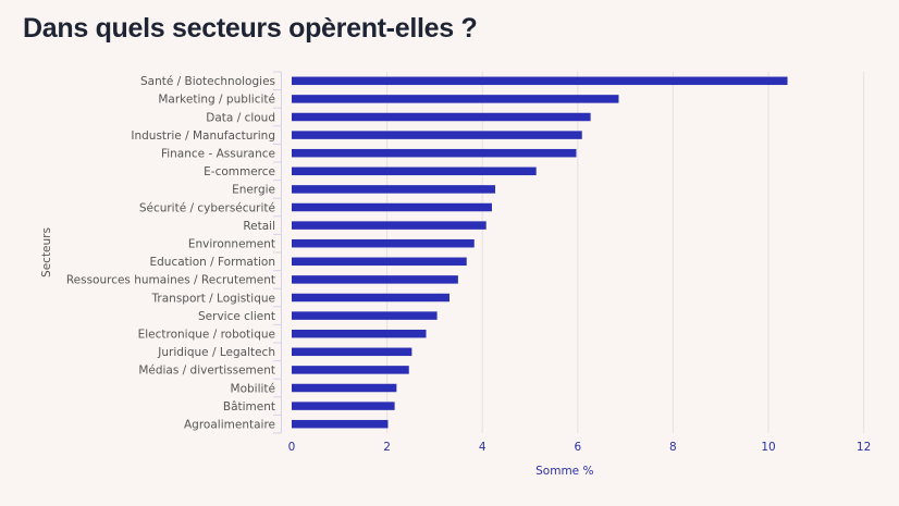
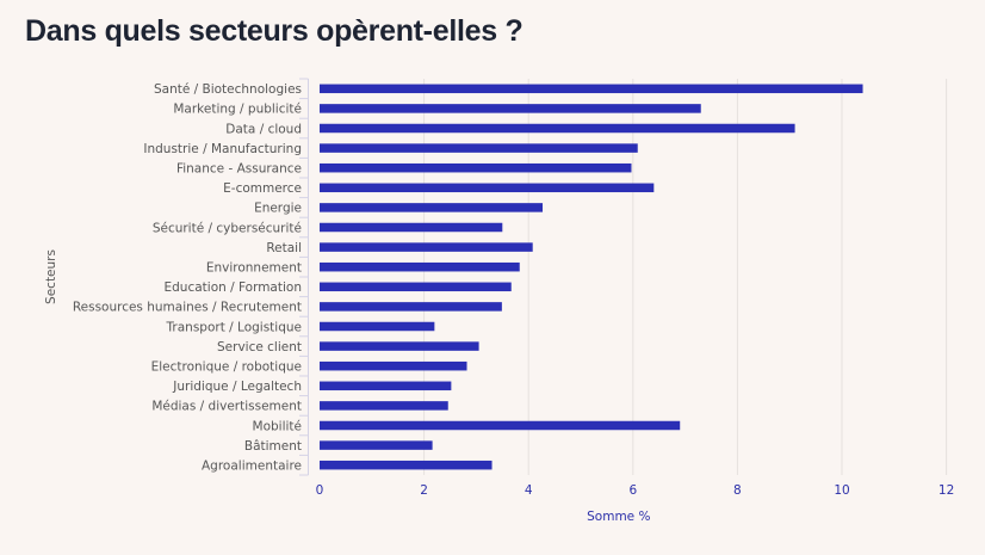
Marketing / publicité: 6.9 -> 7.3
Data / cloud: 6.3 -> 9.1
E-commerce: 5.1 -> 6.4
Sécurité / cybersécurité: 4.2 -> 3.5
Transport / Logistique: 3.3 -> 2.2
Mobilité: 2.2 -> 6.9
Agroalimentaire: 2.0 -> 3.3
